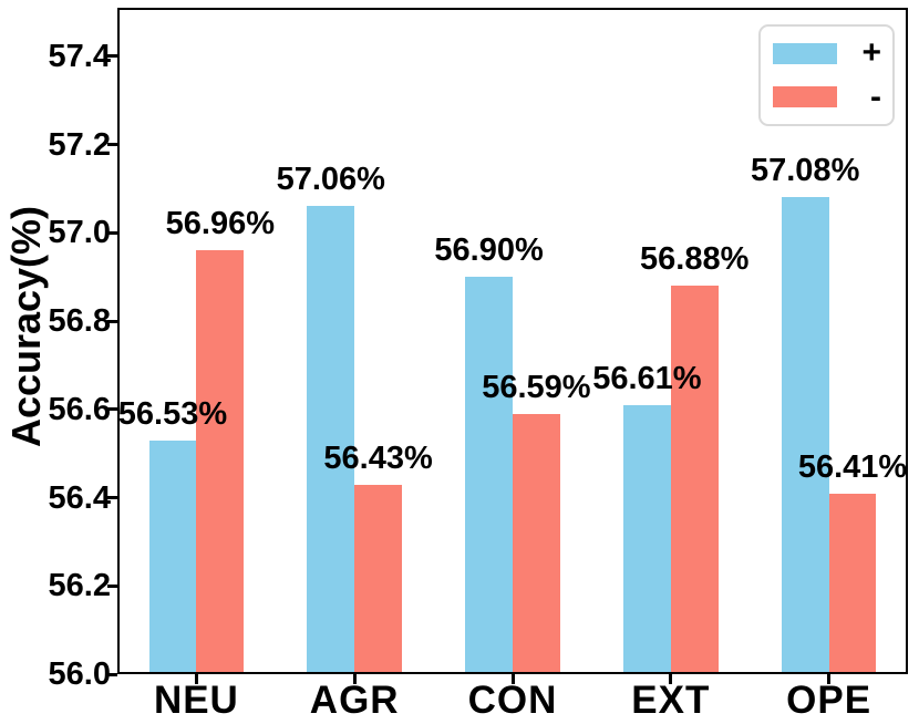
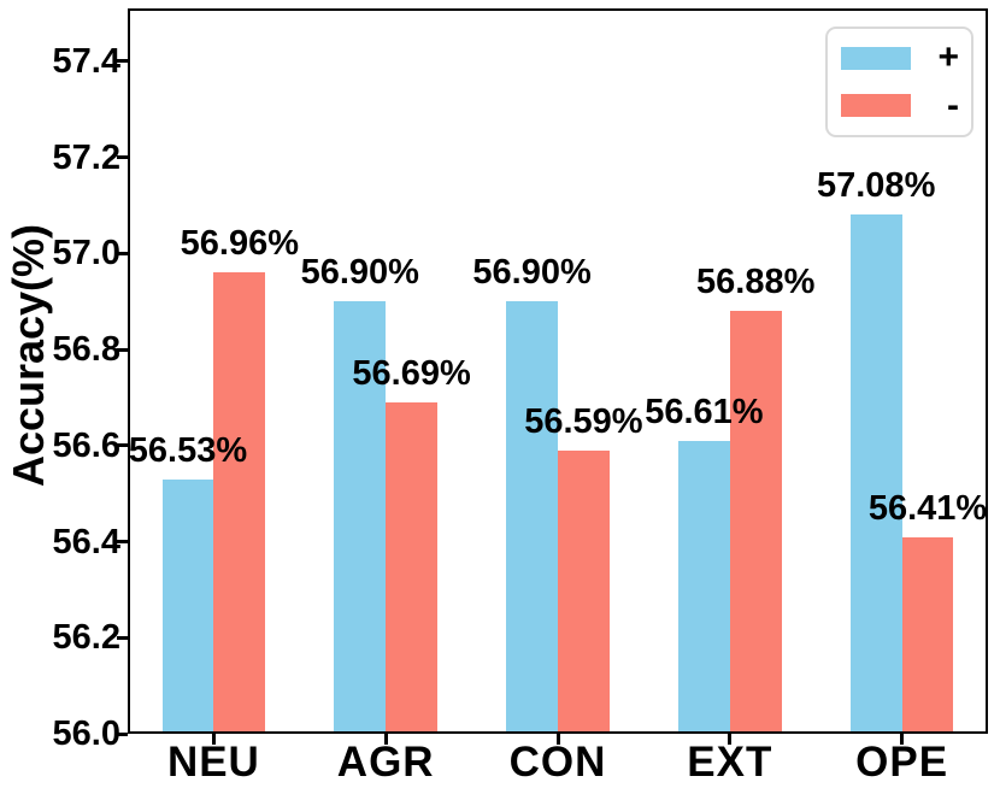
+/AGR: 57.06% -> 56.90%
-/AGR: 56.43% -> 56.69%
